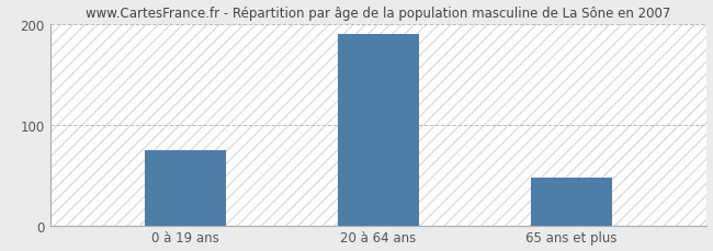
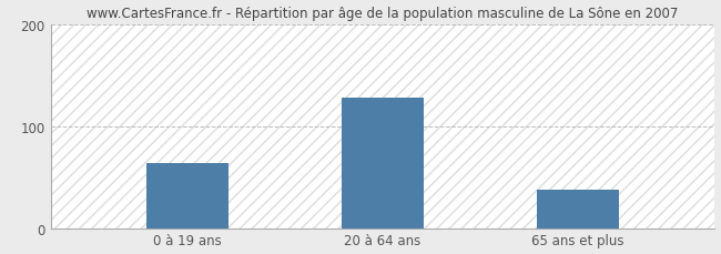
0 à 19 ans: 75 -> 64
20 à 64 ans: 190 -> 128
65 ans et plus: 47 -> 38
